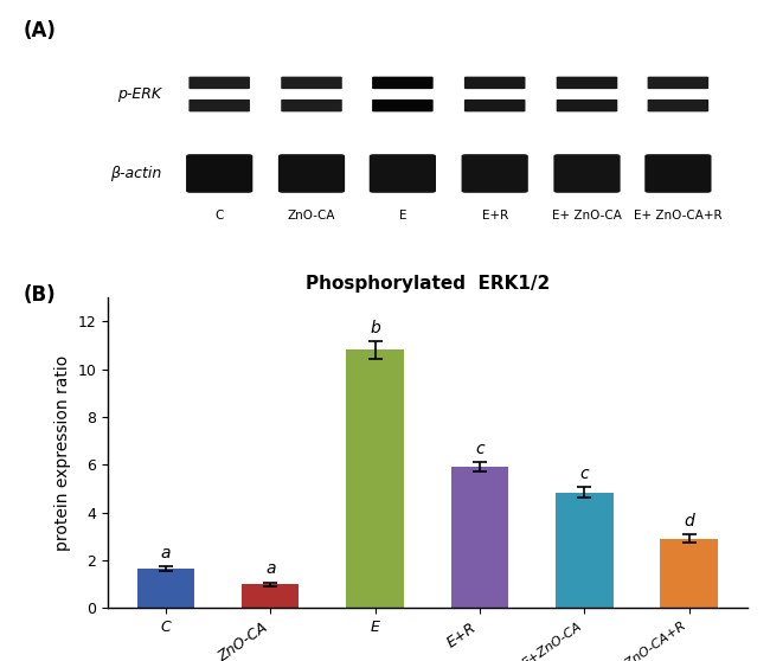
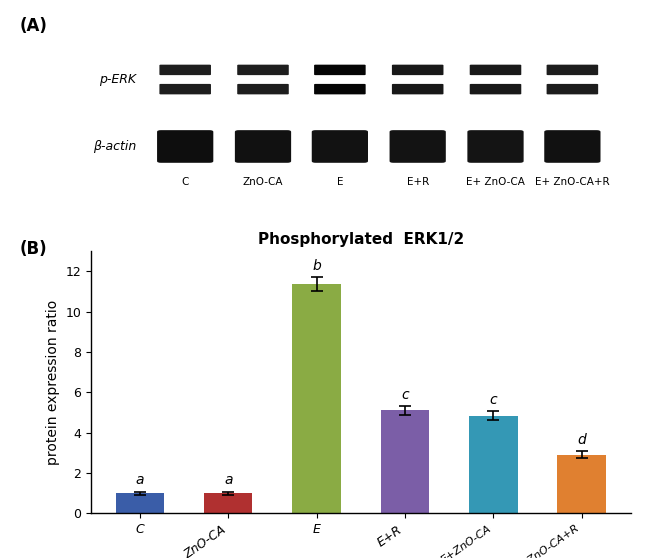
C: 1.65 -> 1.00
E: 10.80 -> 11.35
E+R: 5.90 -> 5.10
